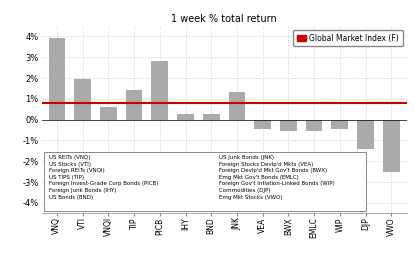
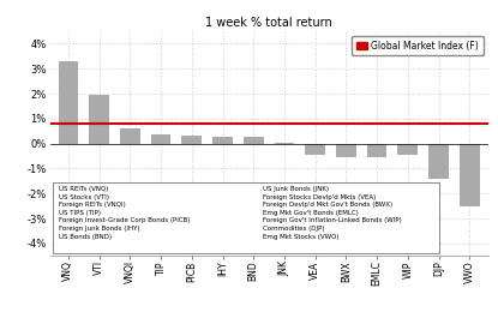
VNQ: 3.90% -> 3.30%
TIP: 1.40% -> 0.35%
PICB: 2.80% -> 0.30%
JNK: 1.35% -> 0.02%
